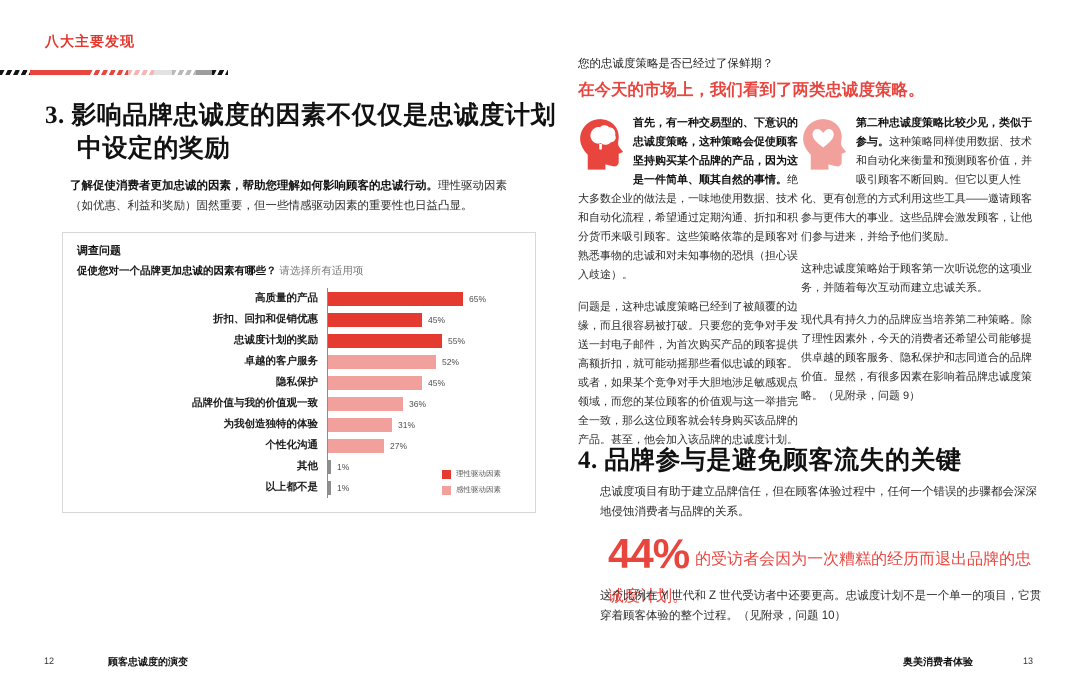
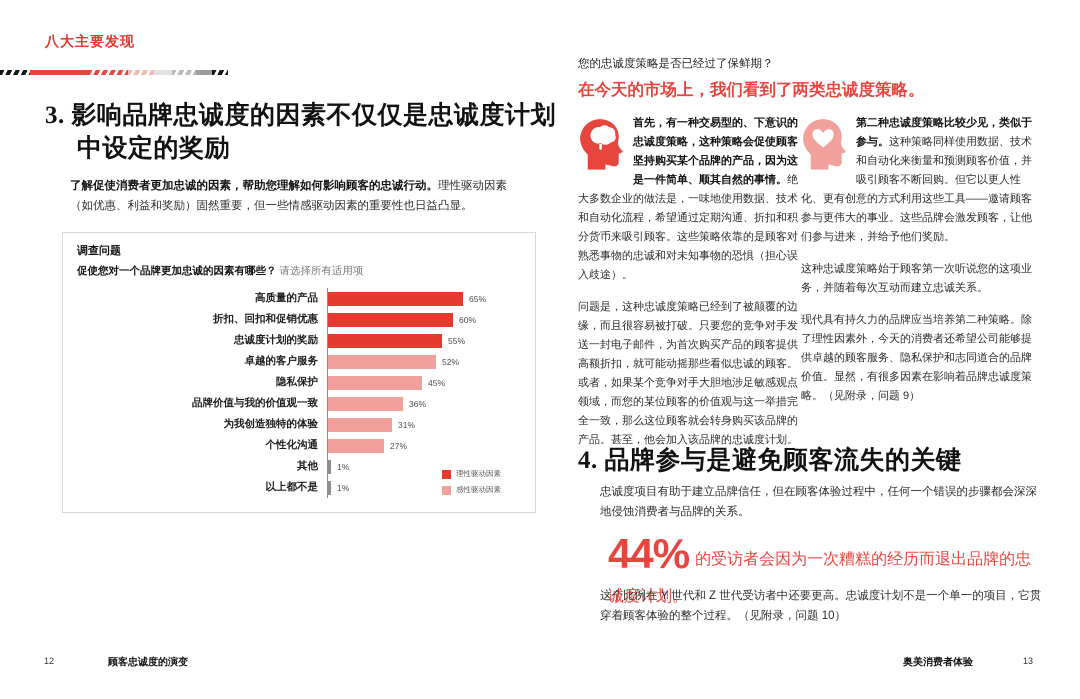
折扣、回扣和促销优惠: 45% -> 60%
